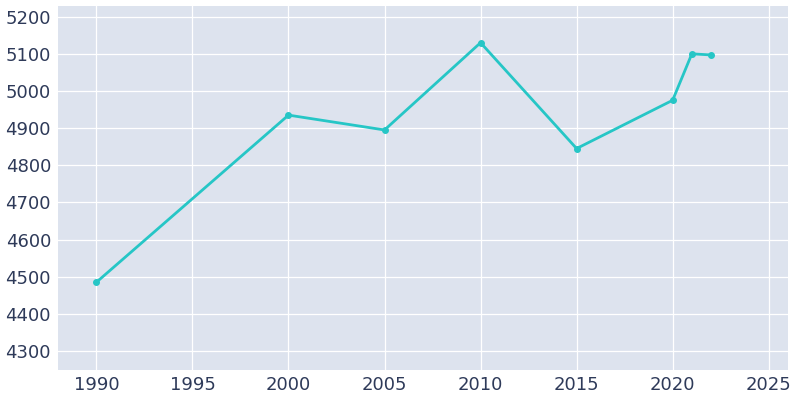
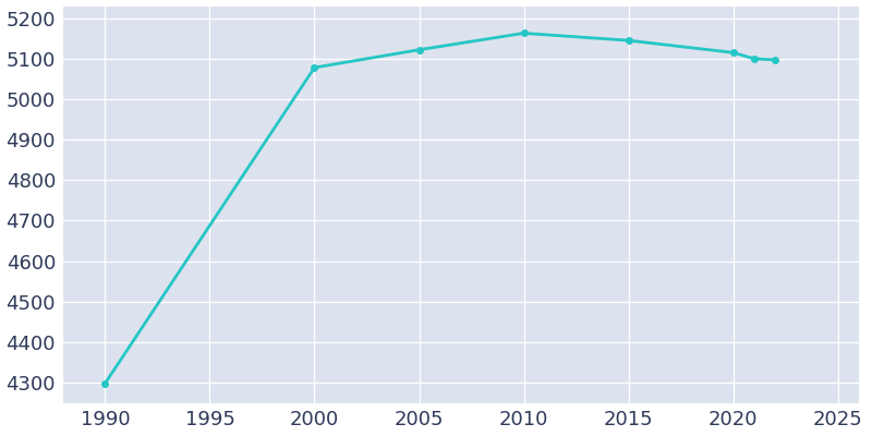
1990: 4485 -> 4298
2000: 4935 -> 5078
2005: 4895 -> 5122
2010: 5130 -> 5163
2015: 4845 -> 5145
2020: 4975 -> 5115
